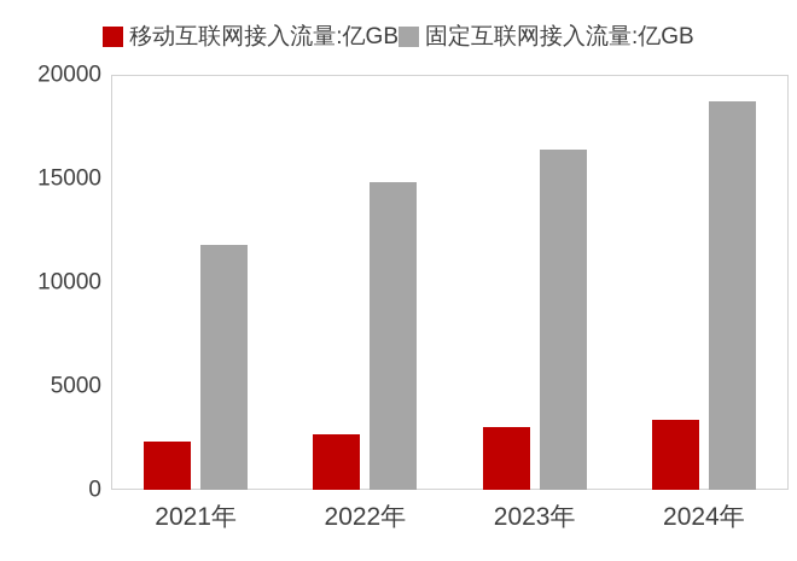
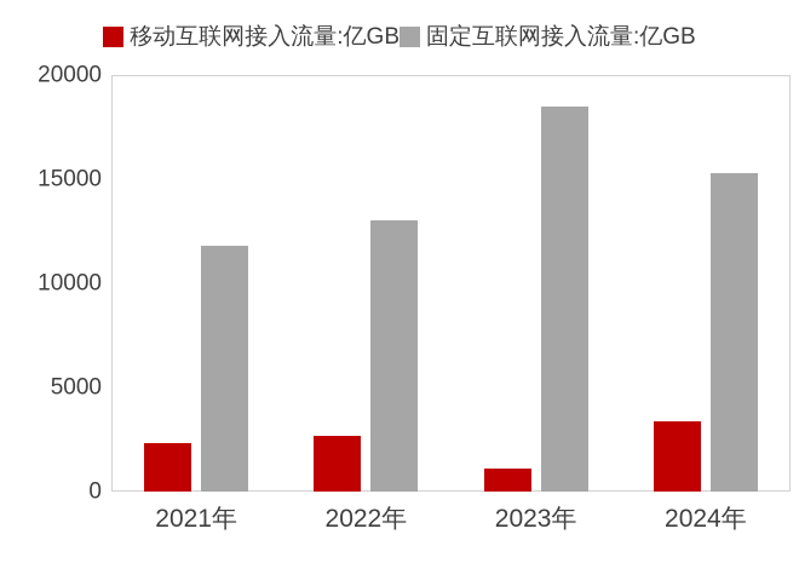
固定互联网接入流量:亿GB/2022年: 14800 -> 13000
移动互联网接入流量:亿GB/2023年: 3000 -> 1100
固定互联网接入流量:亿GB/2023年: 16400 -> 18500
固定互联网接入流量:亿GB/2024年: 18700 -> 15300
